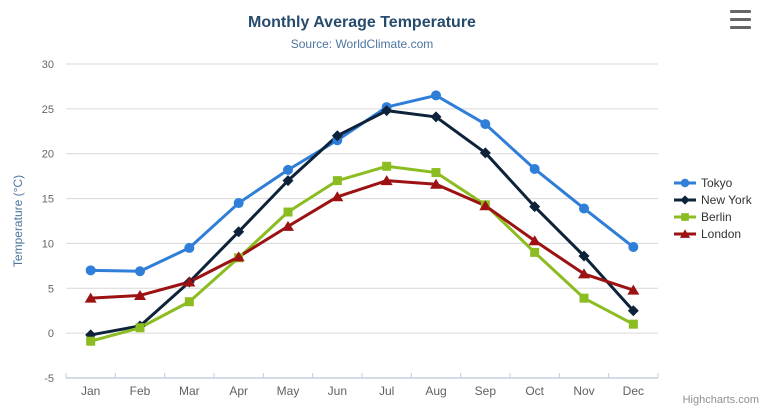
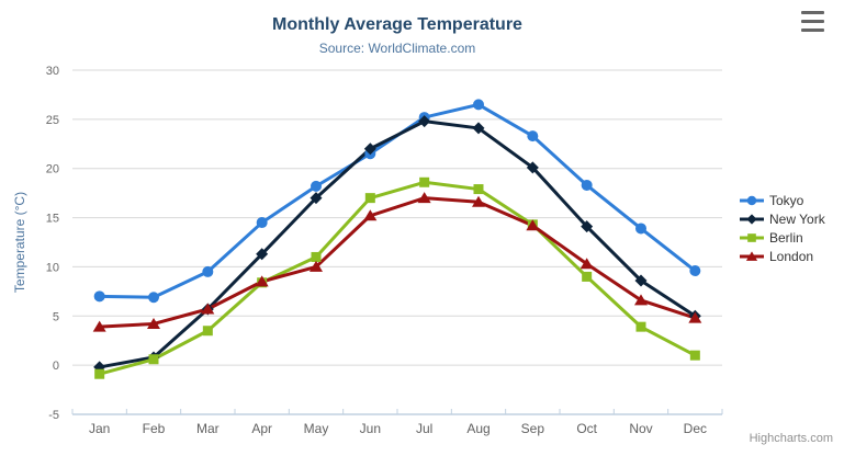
Berlin/May: 14 -> 11
London/May: 12 -> 10
New York/Dec: 2 -> 5
